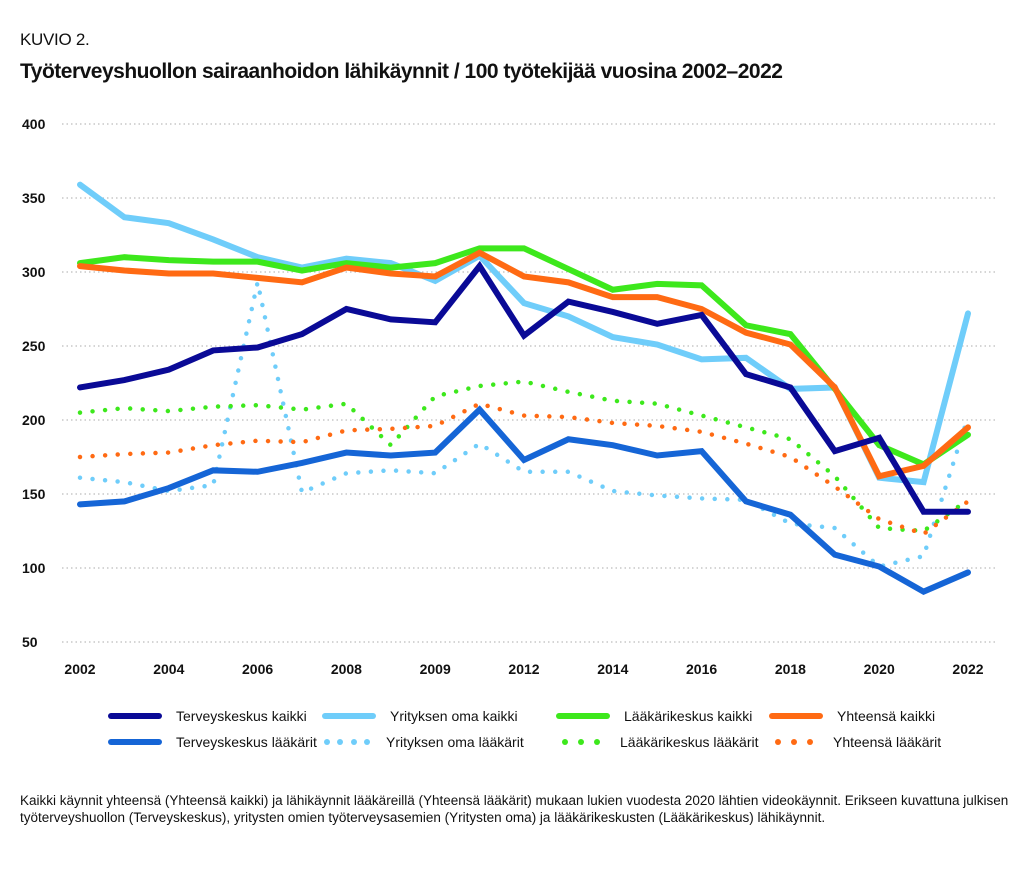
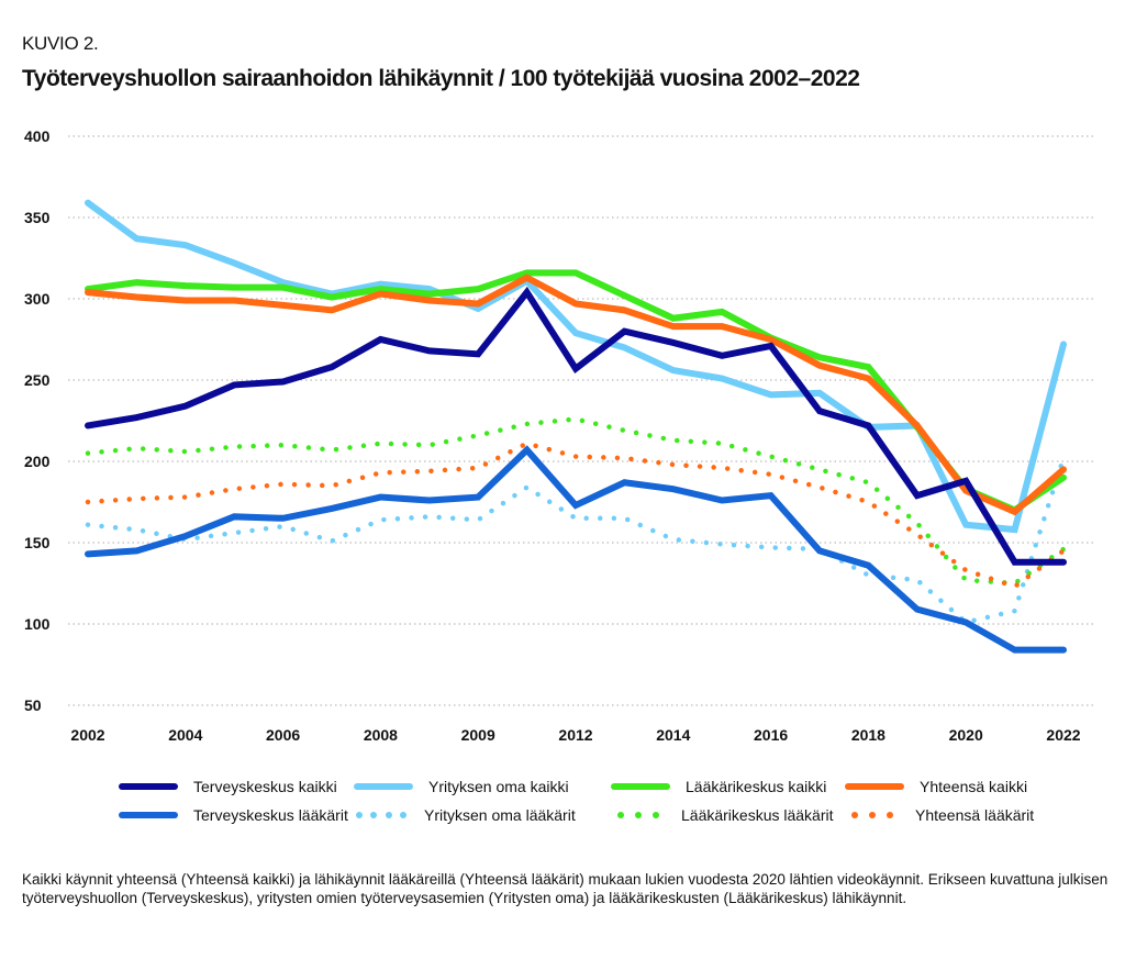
Yrityksen oma lääkärit/2006: 293 -> 160
Lääkärikeskus lääkärit/2009: 183 -> 210
Lääkärikeskus kaikki/2016: 291 -> 276
Yhteensä kaikki/2020: 162 -> 182
Terveyskeskus lääkärit/2022: 97 -> 84
